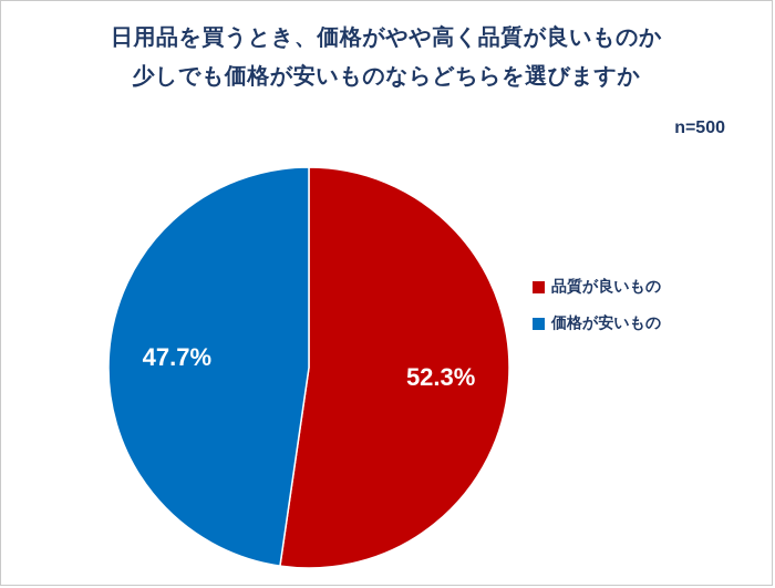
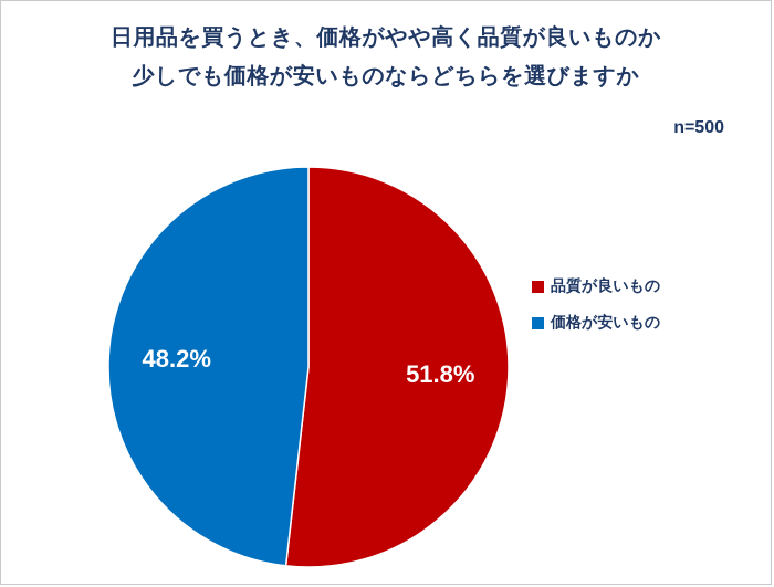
品質が良いもの: 52.3% -> 51.8%
価格が安いもの: 47.7% -> 48.2%
